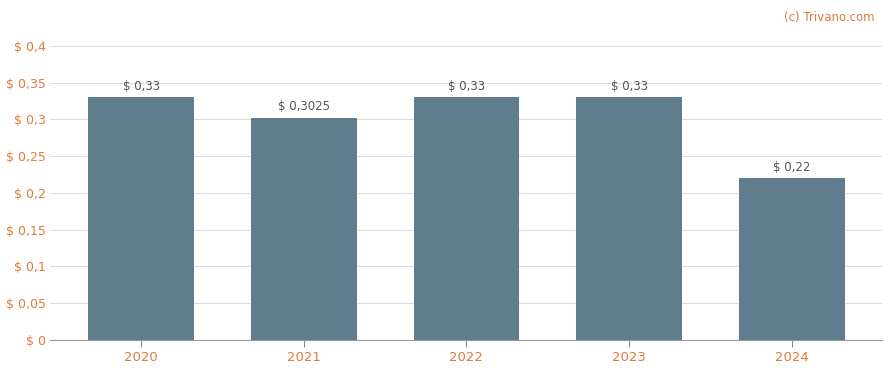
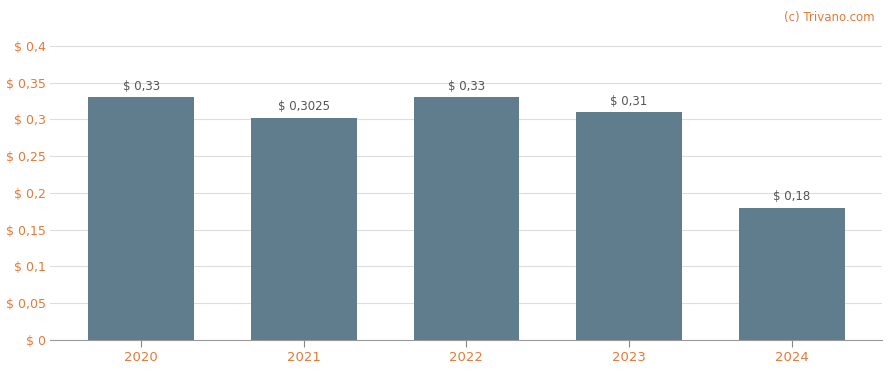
2023: 0,33 -> 0,31
2024: 0,22 -> 0,18
